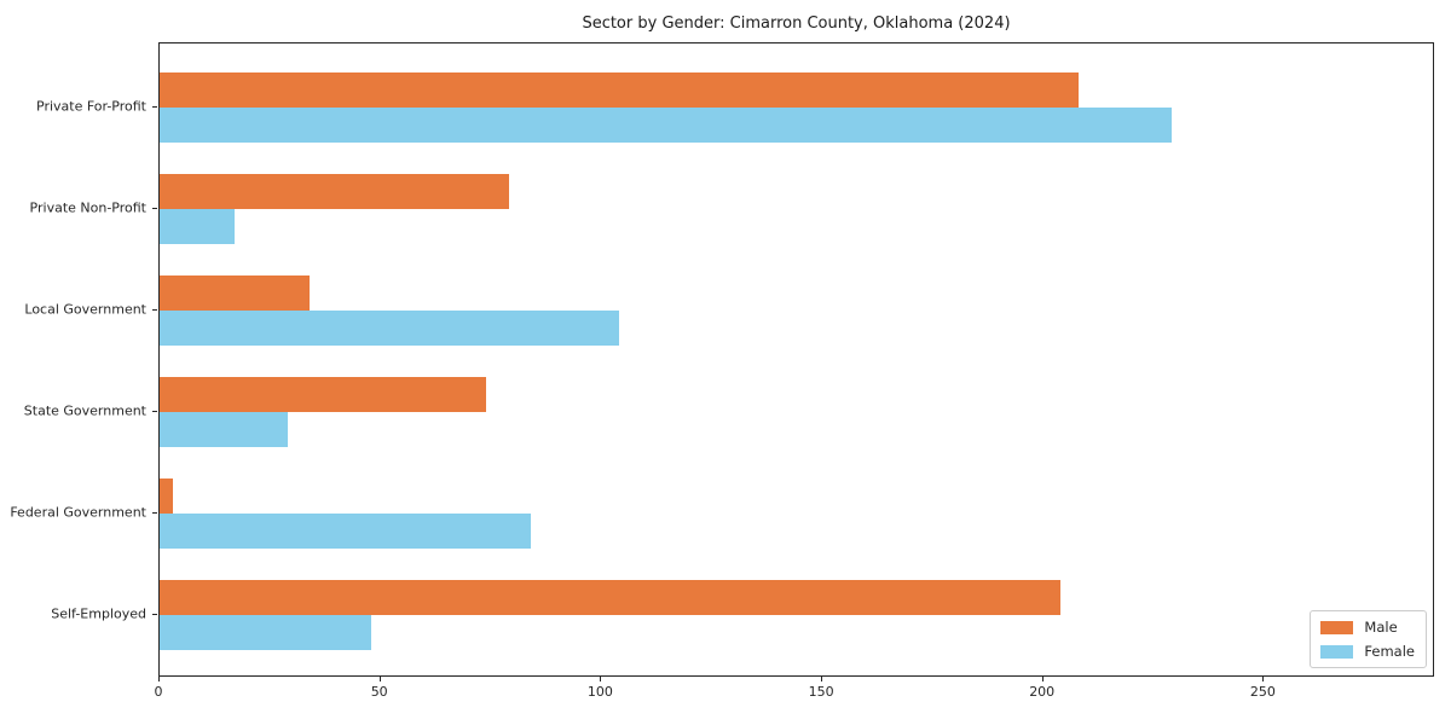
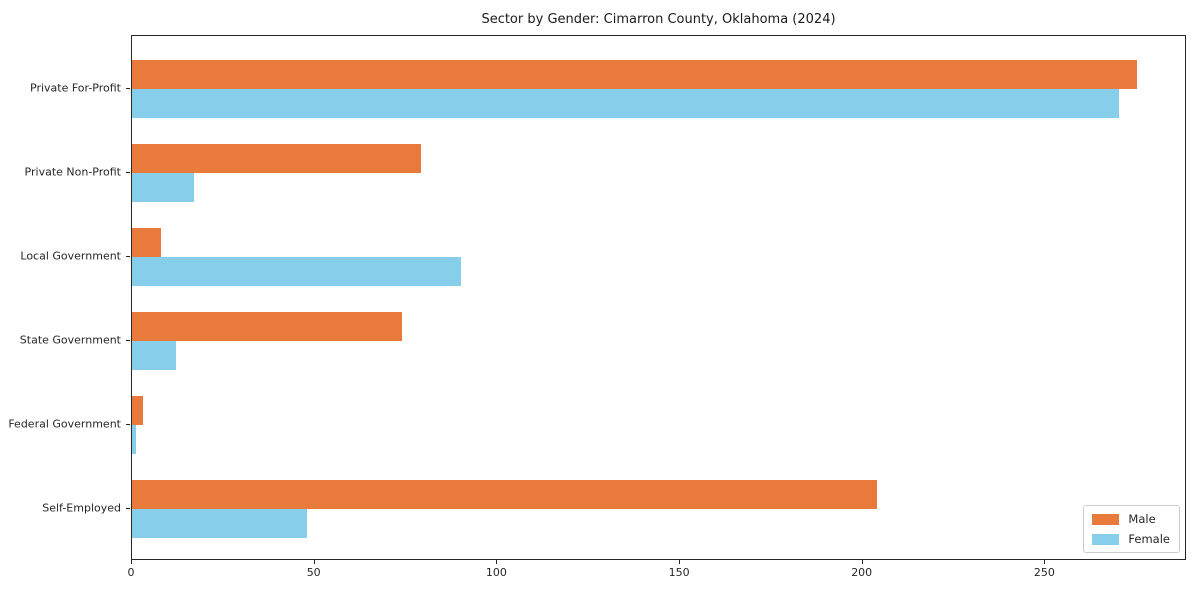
Male/Private For-Profit: 208 -> 275
Female/Private For-Profit: 229 -> 270
Male/Local Government: 34 -> 8
Female/Local Government: 104 -> 90
Female/State Government: 29 -> 12
Female/Federal Government: 84 -> 1
